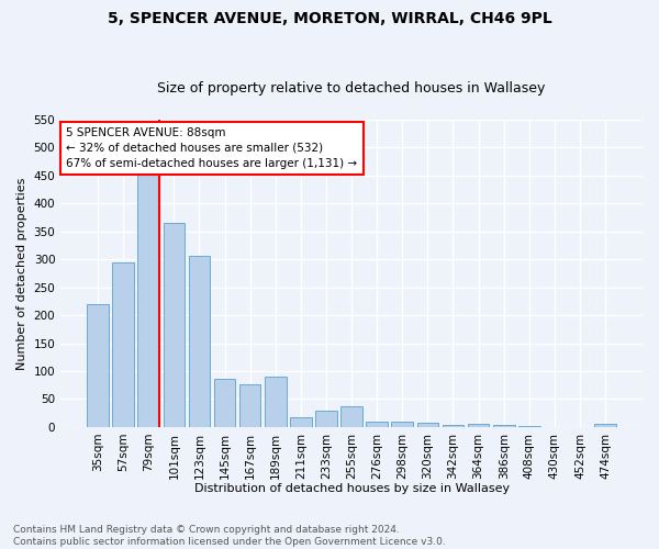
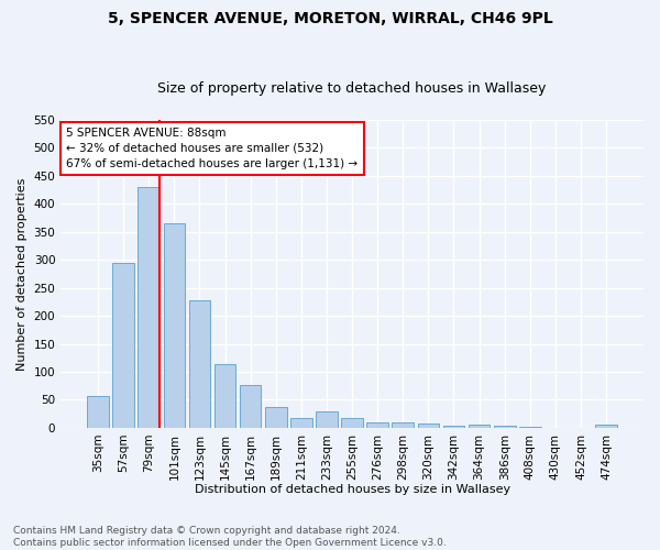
35sqm: 220 -> 57
79sqm: 454 -> 430
123sqm: 306 -> 228
145sqm: 86 -> 113
189sqm: 90 -> 37
255sqm: 38 -> 17
